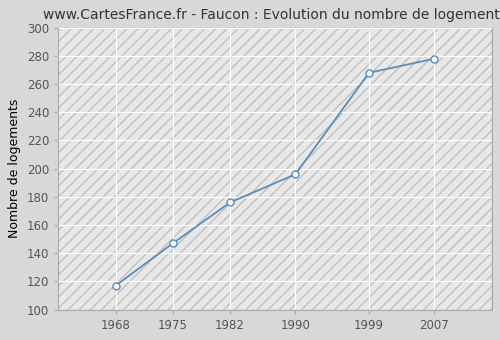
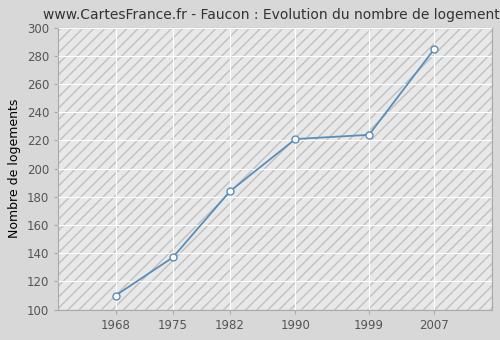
1968: 117 -> 110
1975: 147 -> 137
1982: 176 -> 184
1990: 196 -> 221
1999: 268 -> 224
2007: 278 -> 285
